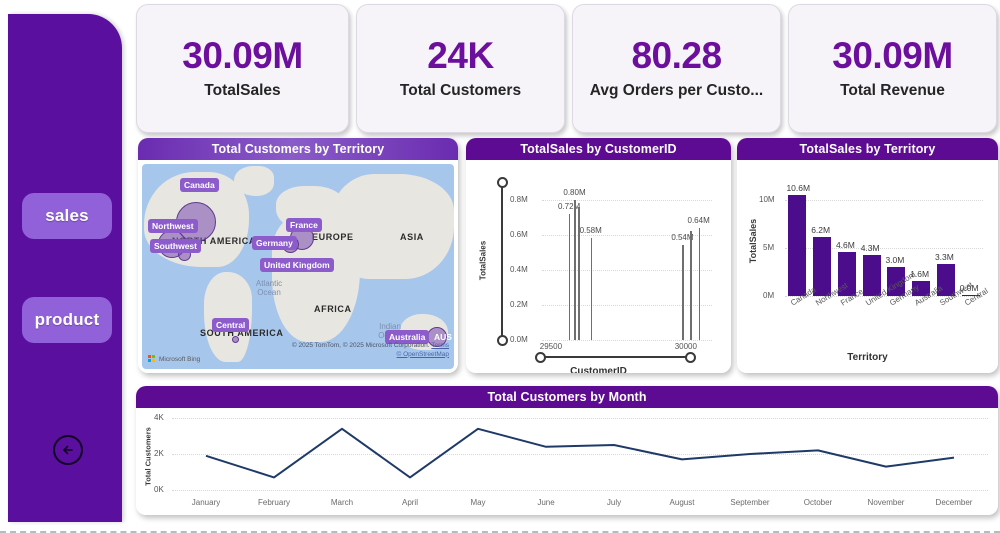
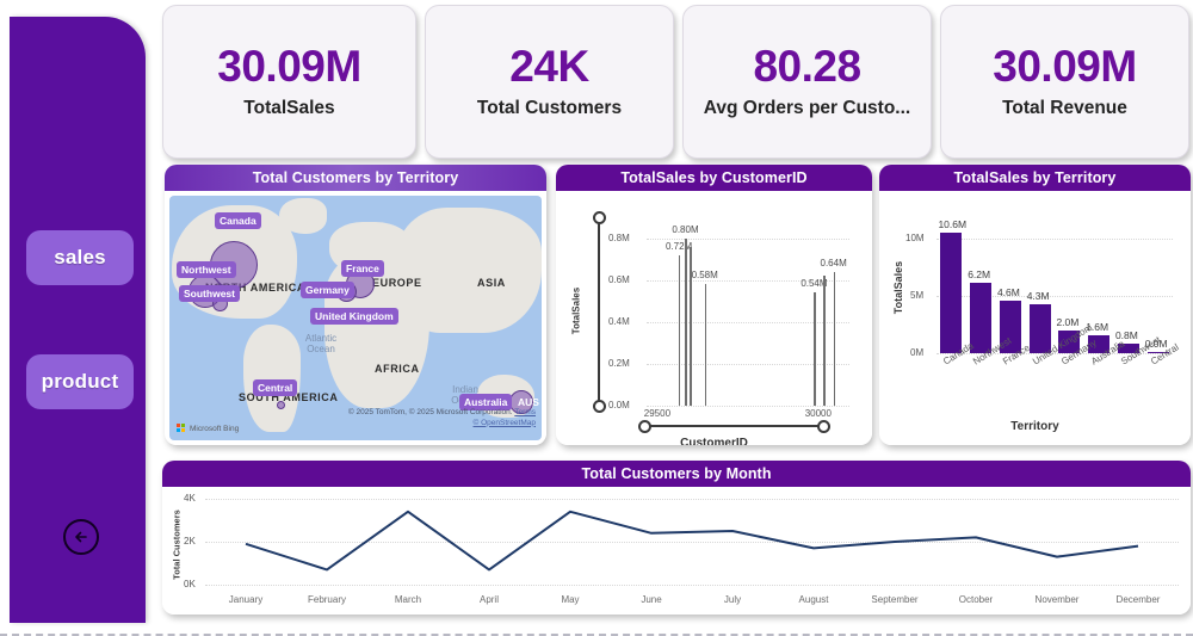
TotalSales by Territory/Germany: 3.0M -> 2.0M
TotalSales by Territory/Southwest: 3.3M -> 0.8M
